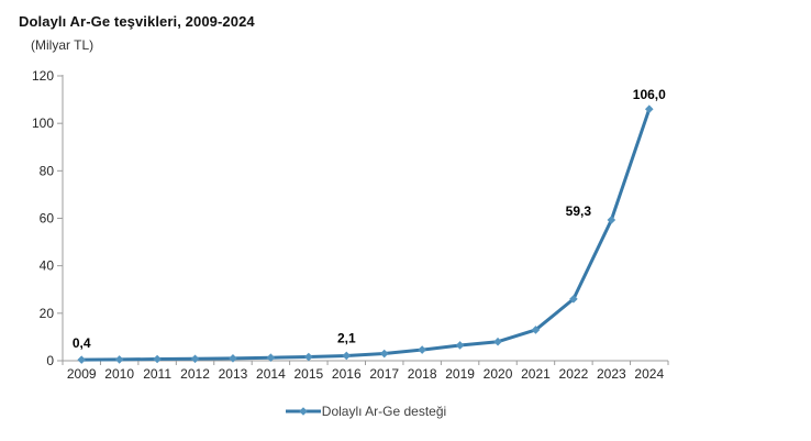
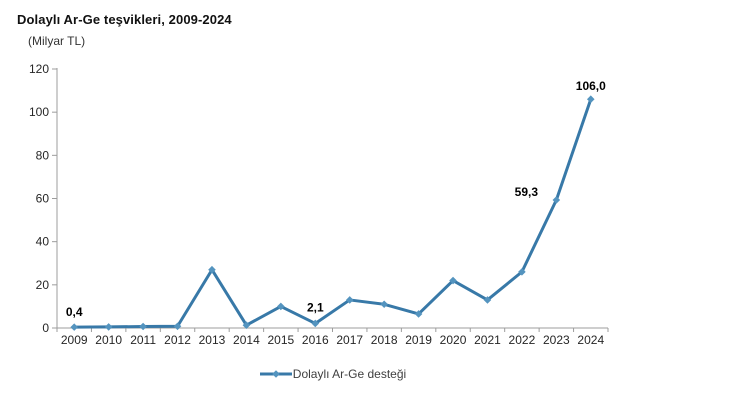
2013: 1 -> 27
2015: 2 -> 10
2017: 3 -> 13
2018: 5 -> 11
2020: 8 -> 22
